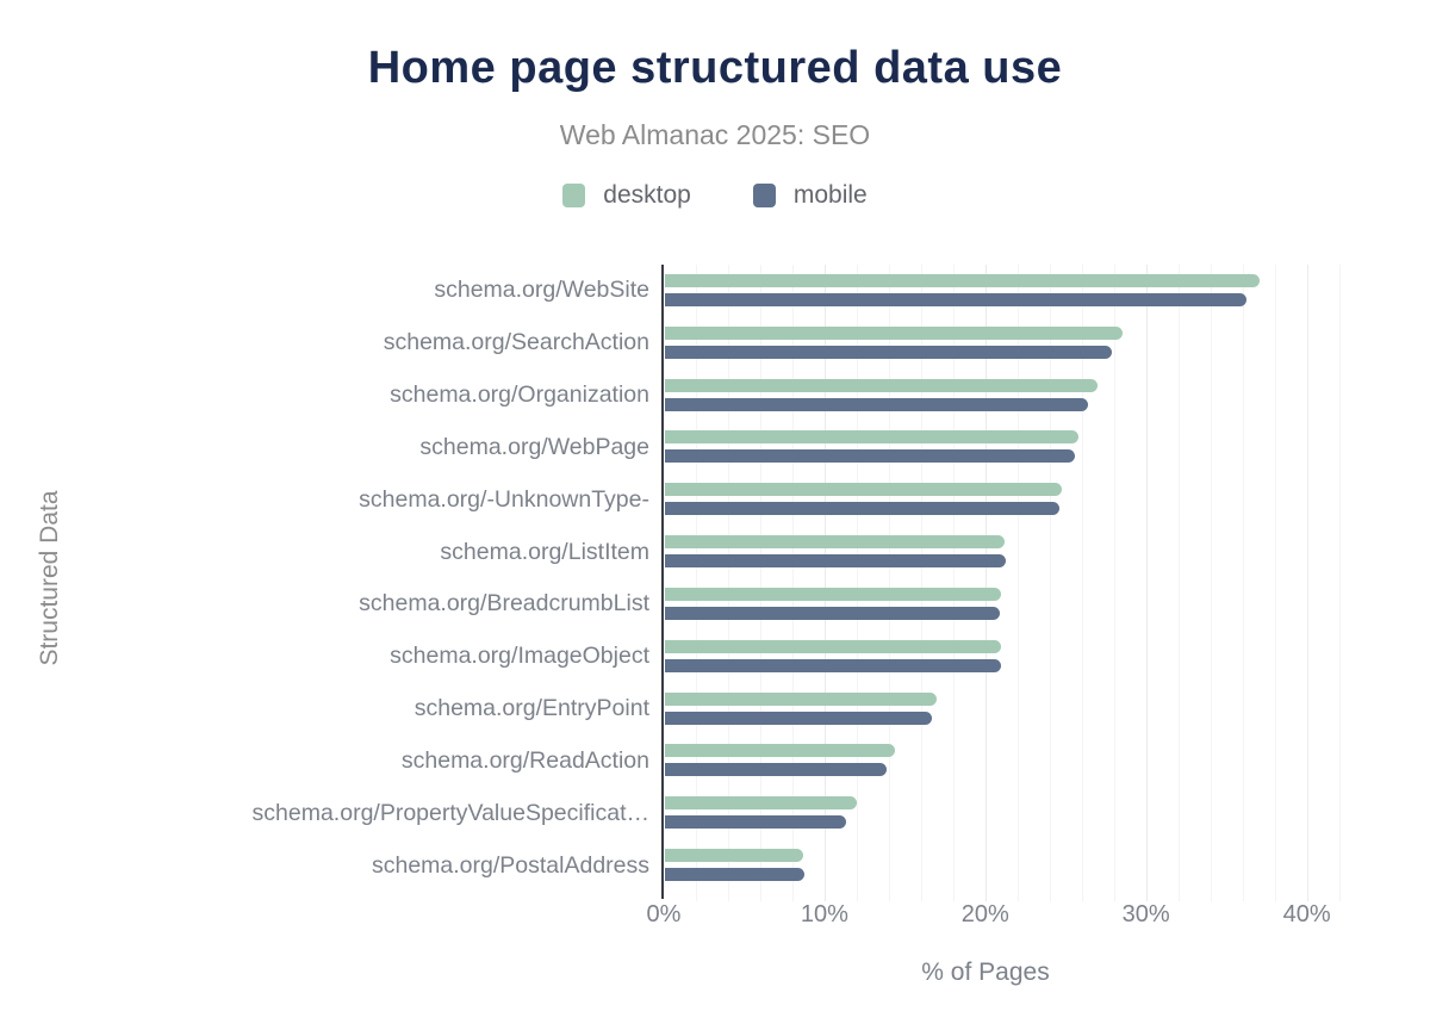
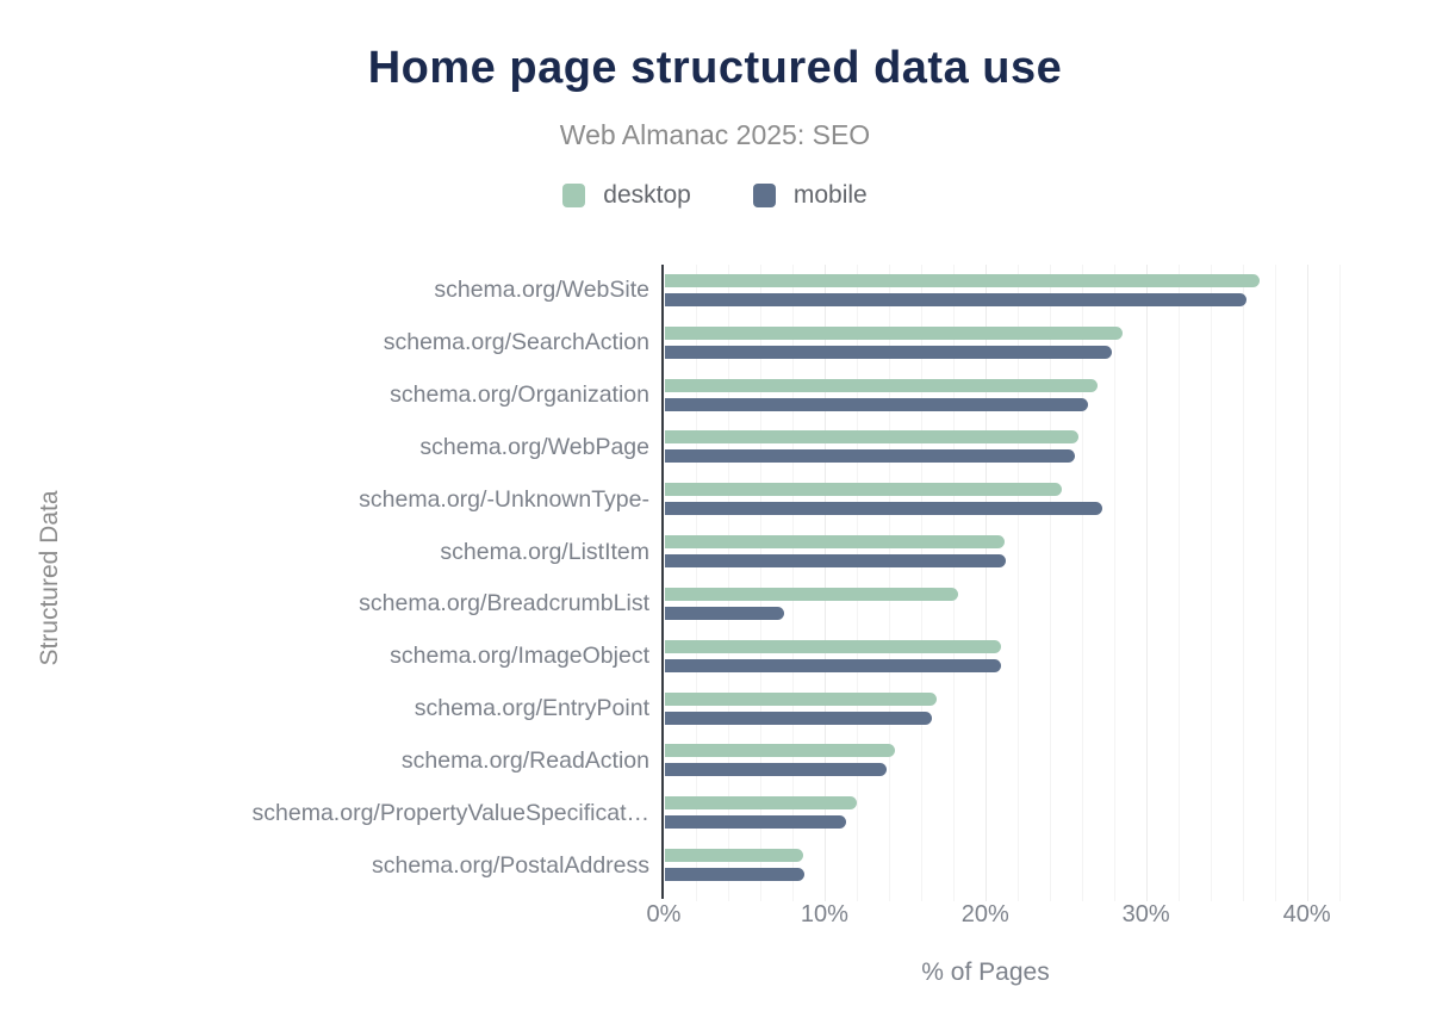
mobile/schema.org/-UnknownType-: 24.5% -> 27.2%
desktop/schema.org/BreadcrumbList: 20.9% -> 18.2%
mobile/schema.org/BreadcrumbList: 20.8% -> 7.4%
